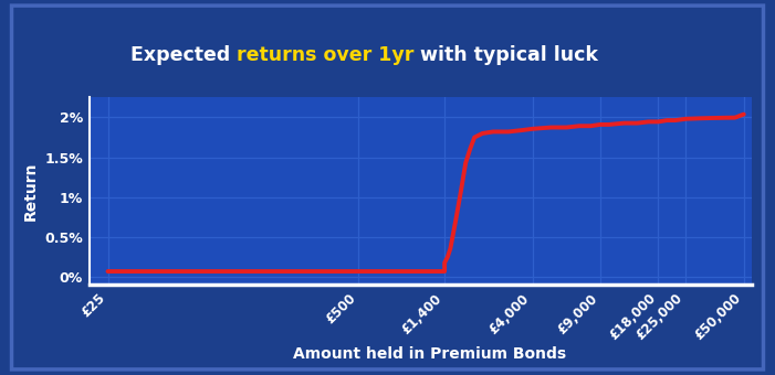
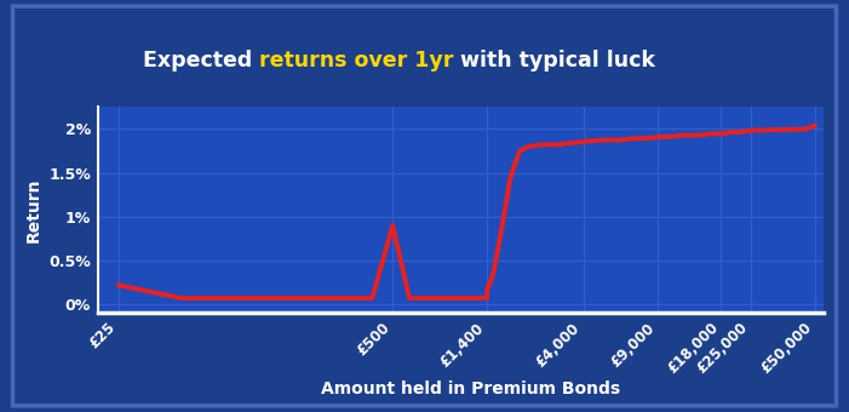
£25: 0.07% -> 0.22%
£500: 0.07% -> 0.90%
